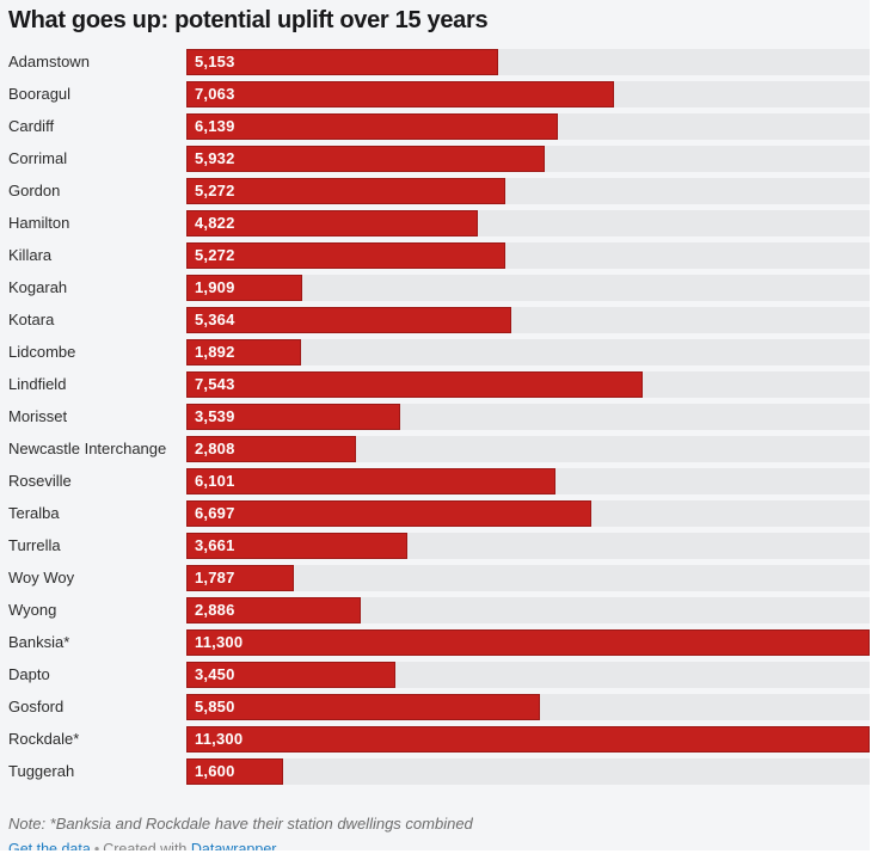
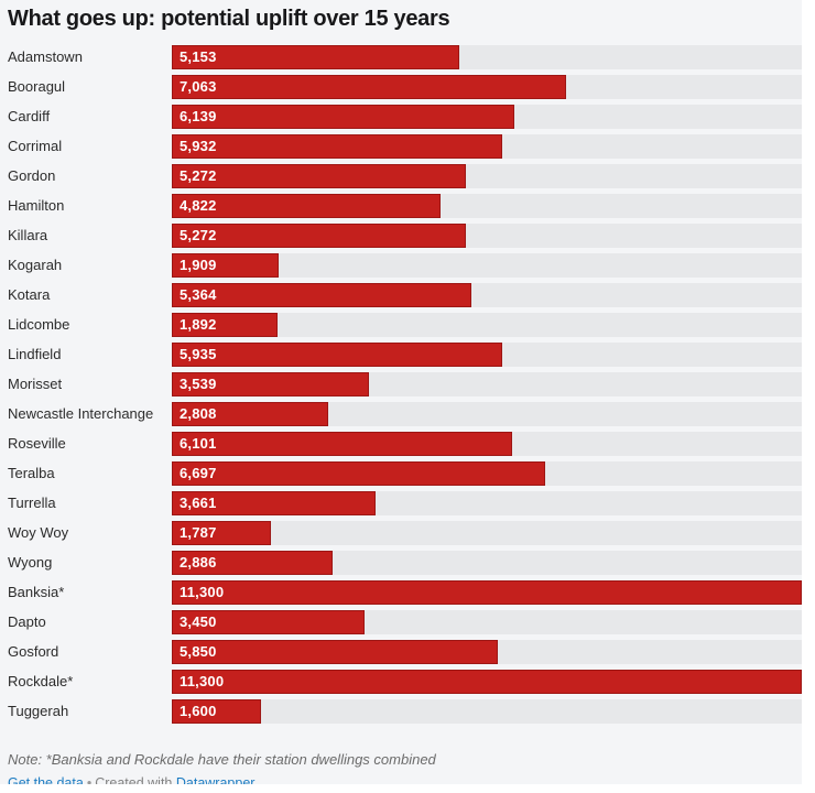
Lindfield: 7,543 -> 5,935
